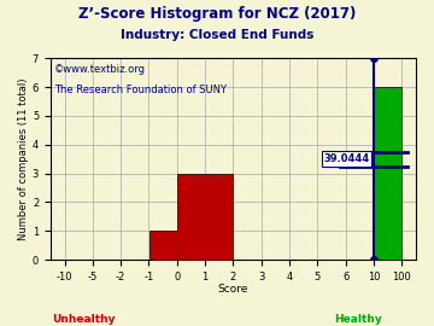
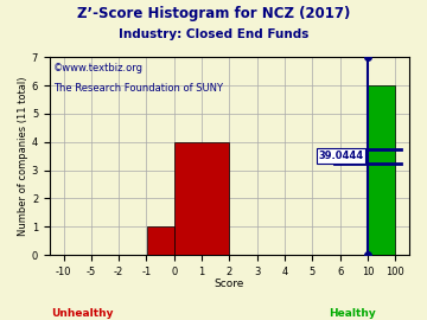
1: 3 -> 4
